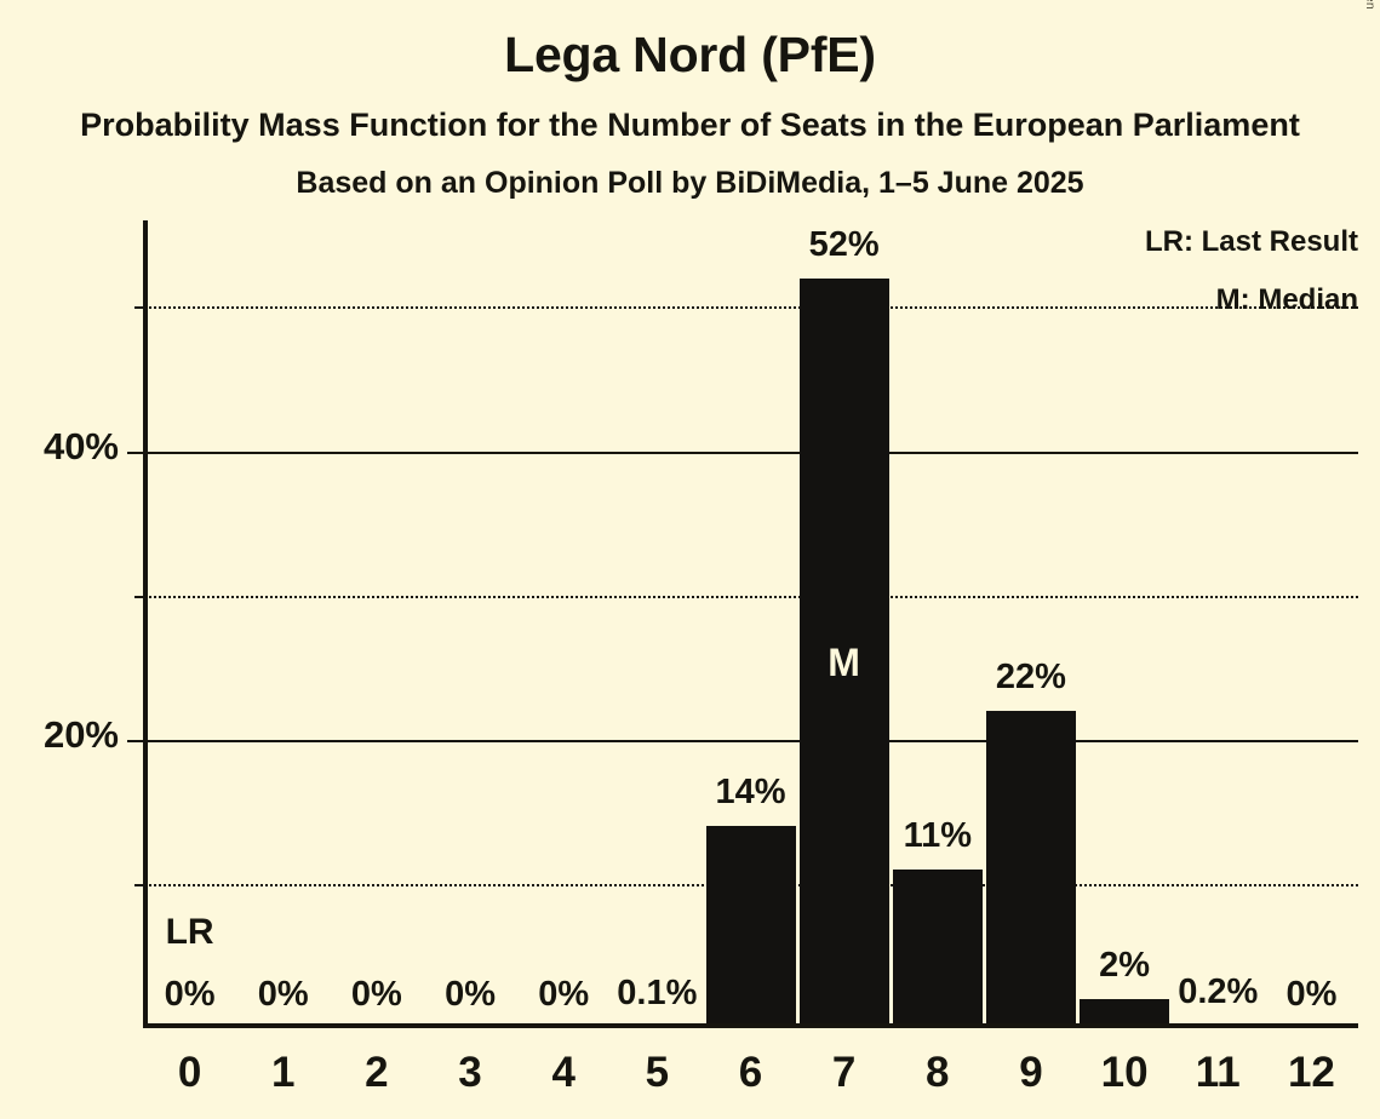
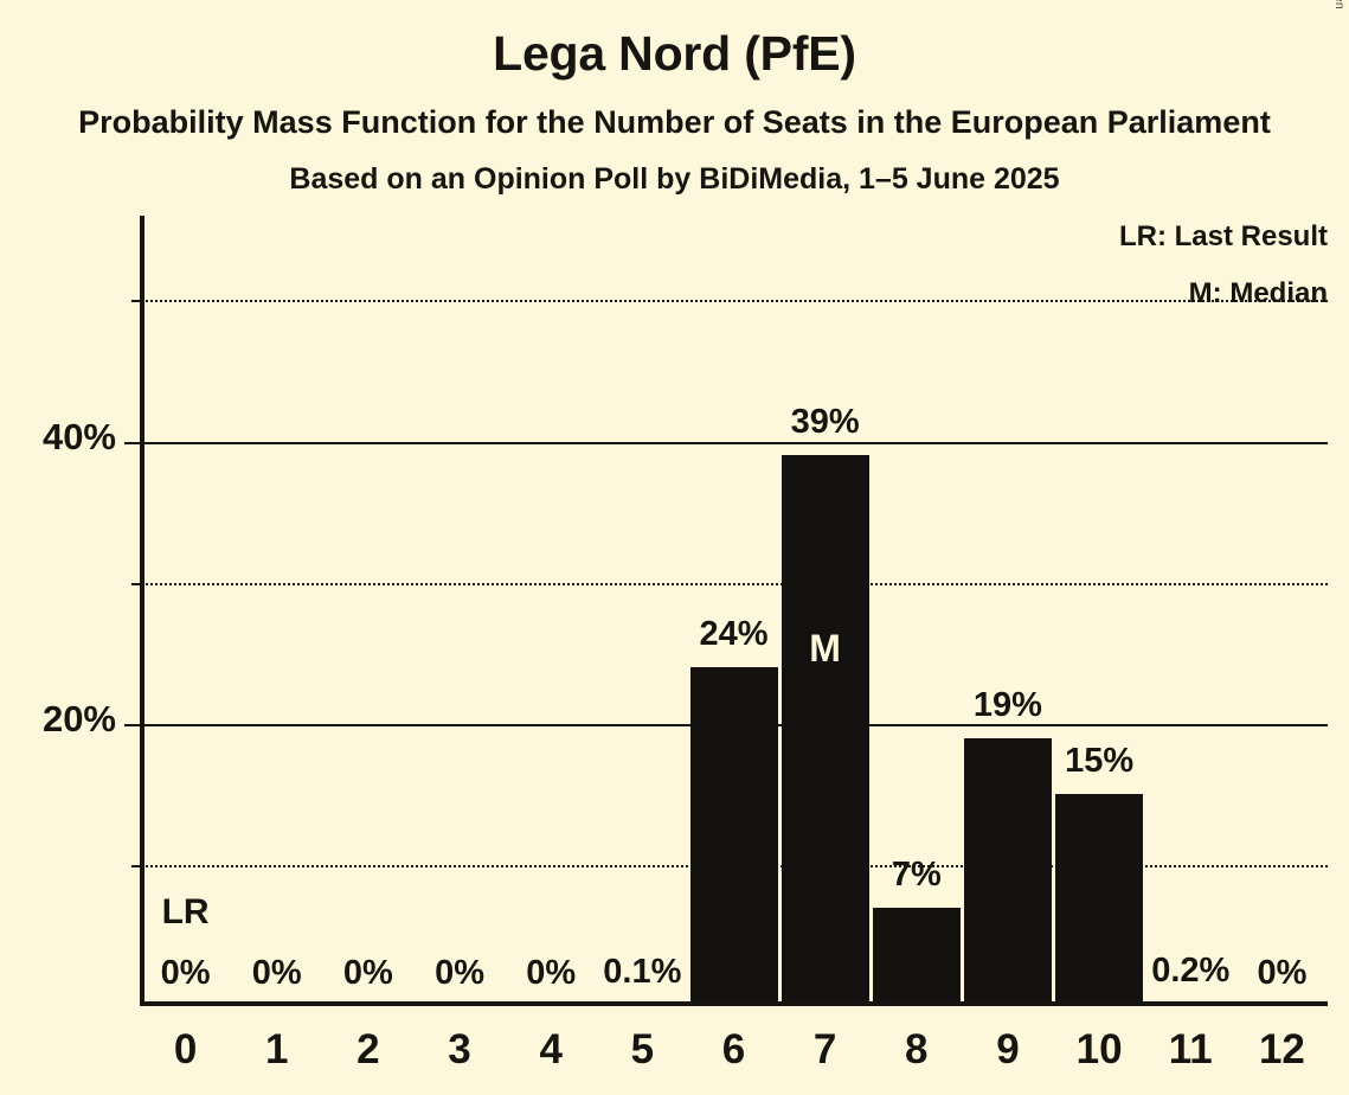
6: 14% -> 24%
7: 52% -> 39%
8: 11% -> 7%
9: 22% -> 19%
10: 2% -> 15%
